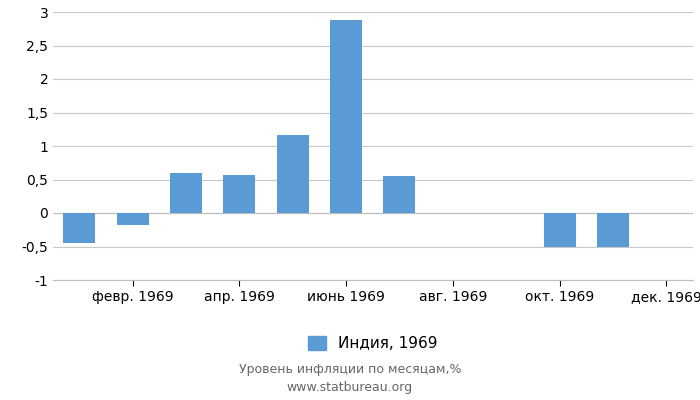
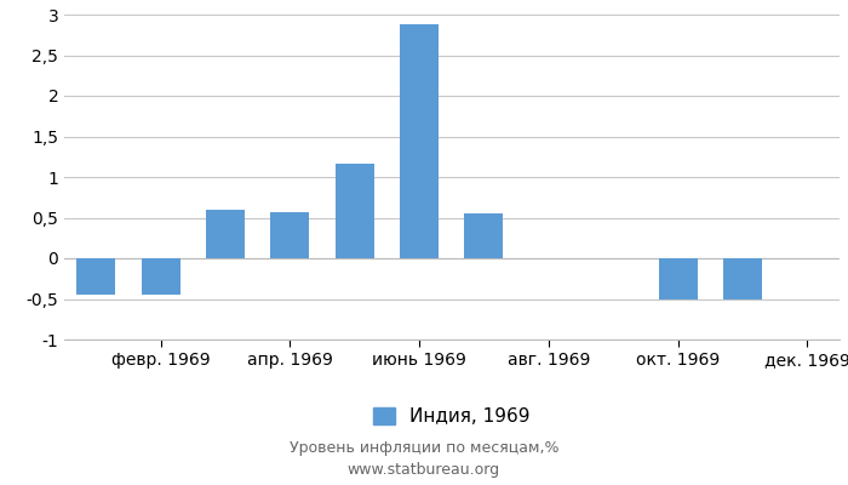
февр. 1969: -0,18 -> -0,45
